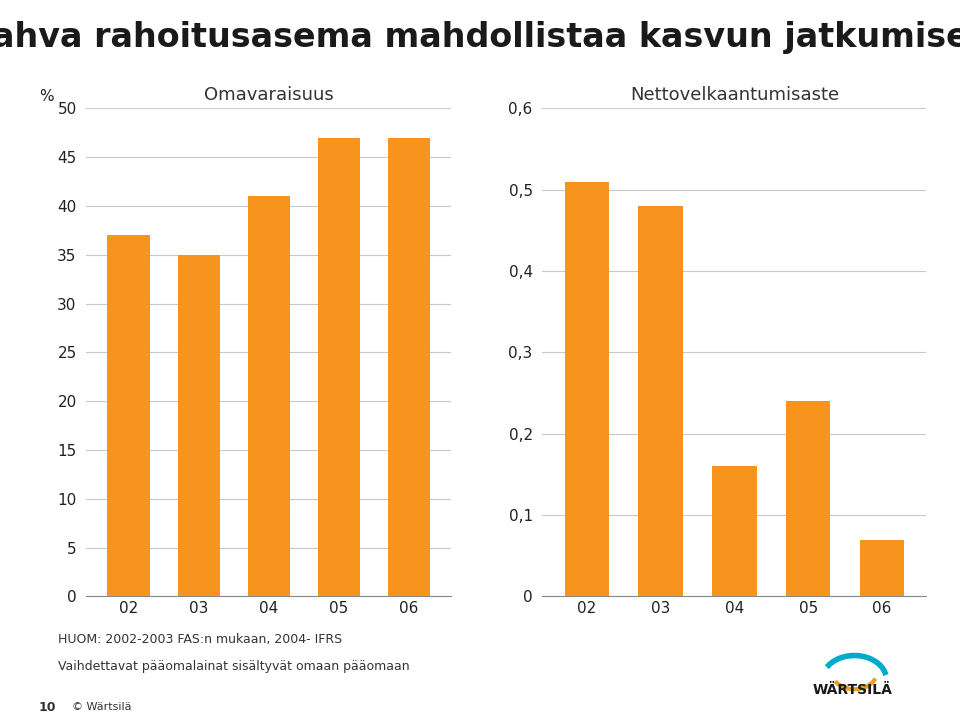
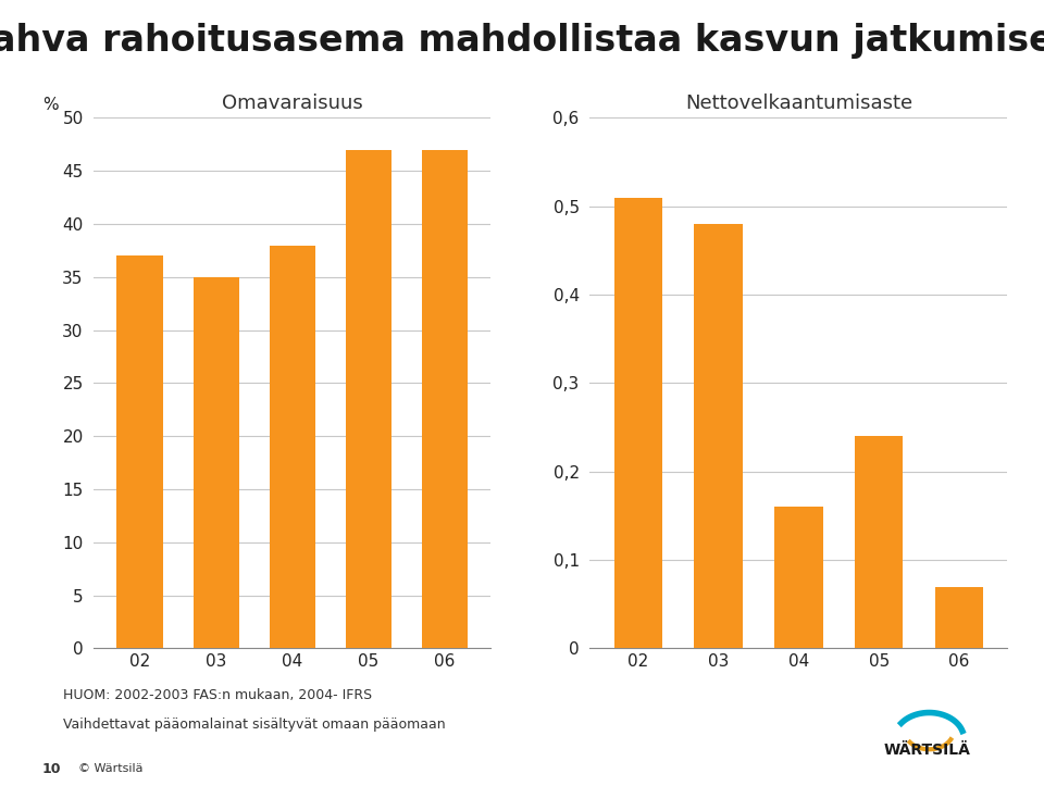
Omavaraisuus/04: 41 -> 38
